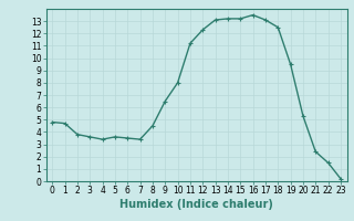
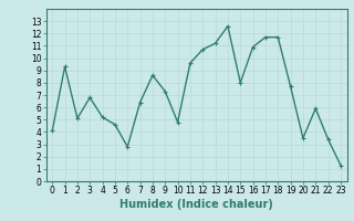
0: 4.8 -> 4.1
1: 4.7 -> 9.3
2: 3.8 -> 5.1
3: 3.6 -> 6.8
4: 3.4 -> 5.2
5: 3.6 -> 4.6
6: 3.5 -> 2.8
7: 3.4 -> 6.4
8: 4.5 -> 8.6
9: 6.5 -> 7.3
10: 8.0 -> 4.8
11: 11.2 -> 9.6
12: 12.3 -> 10.7
13: 13.1 -> 11.2
14: 13.2 -> 12.6
15: 13.2 -> 8.0
16: 13.5 -> 10.9
17: 13.1 -> 11.7
18: 12.5 -> 11.7
19: 9.5 -> 7.7
20: 5.3 -> 3.5
21: 2.4 -> 5.9
22: 1.5 -> 3.4
23: 0.2 -> 1.3
